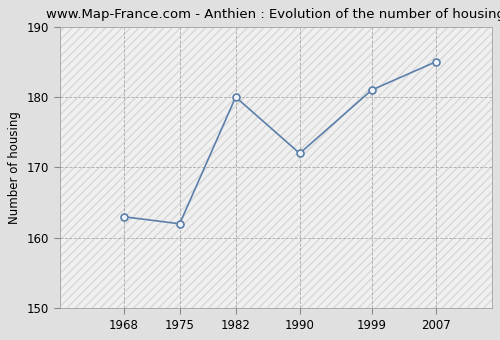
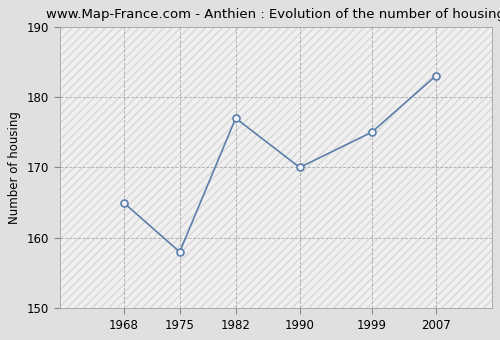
1968: 163 -> 165
1975: 162 -> 158
1982: 180 -> 177
1990: 172 -> 170
1999: 181 -> 175
2007: 185 -> 183
